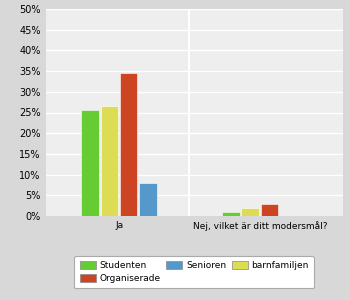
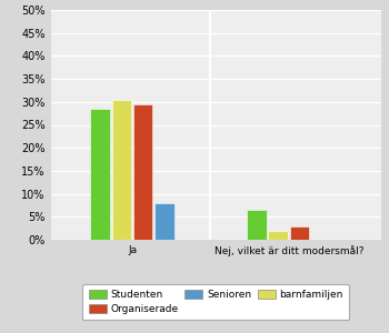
Studenten/Ja: 25.5% -> 28.5%
barnfamiljen/Ja: 26.5% -> 30.5%
Organiserade/Ja: 34.5% -> 29.5%
Studenten/Nej, vilket är ditt modersmål?: 1.0% -> 6.5%
